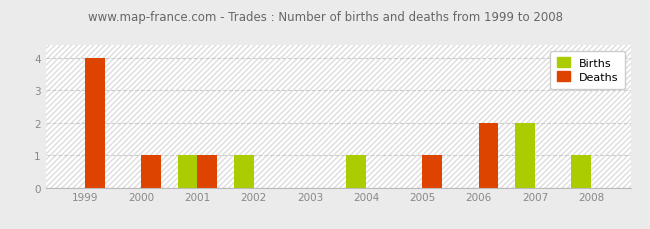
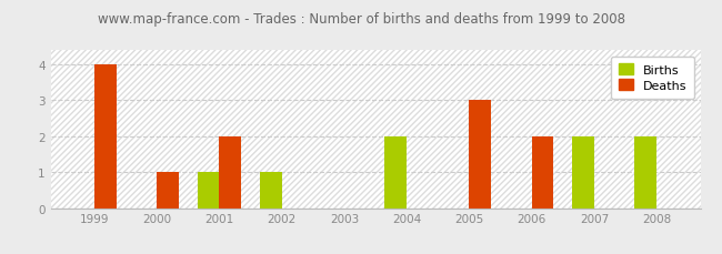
Deaths/2001: 1 -> 2
Births/2004: 1 -> 2
Deaths/2005: 1 -> 3
Births/2008: 1 -> 2
